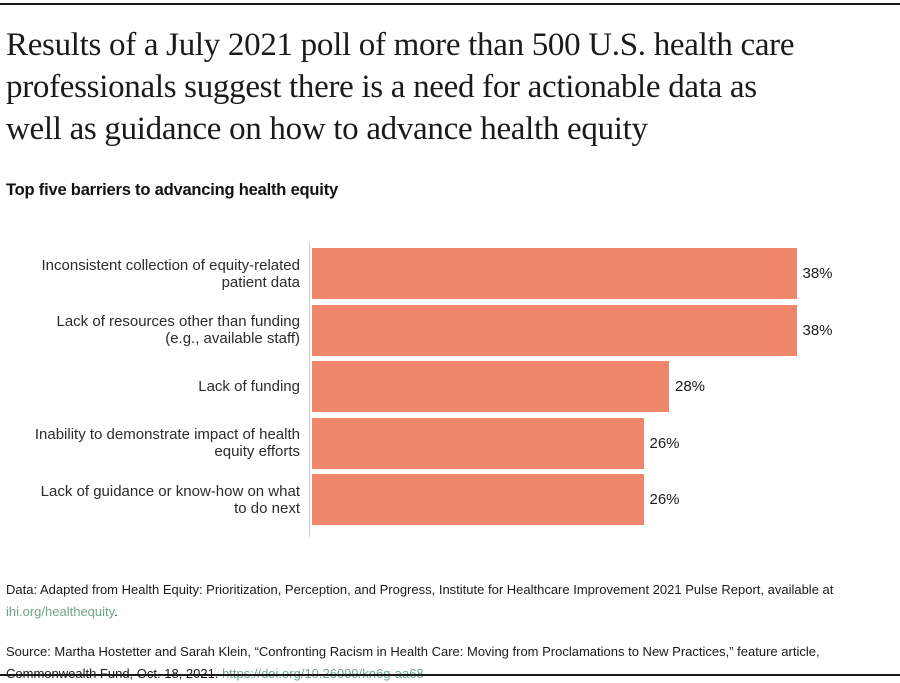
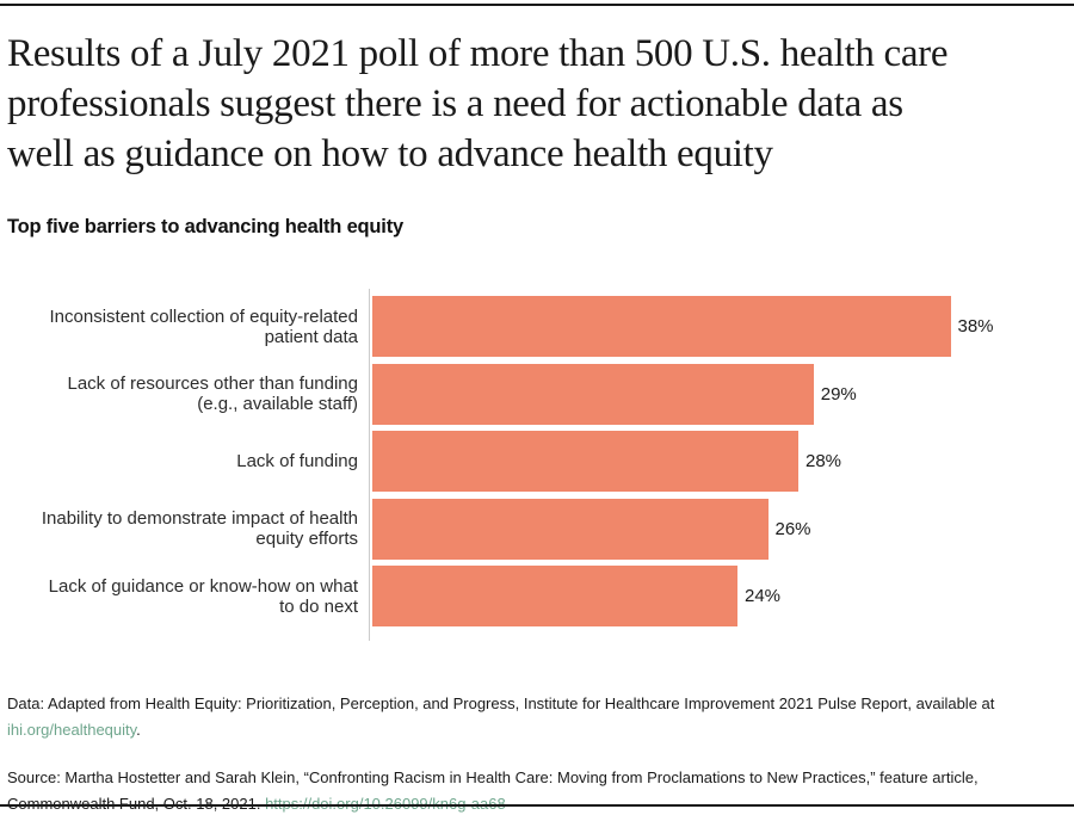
Lack of resources other than funding (e.g., available staff): 38% -> 29%
Lack of guidance or know-how on what to do next: 26% -> 24%
